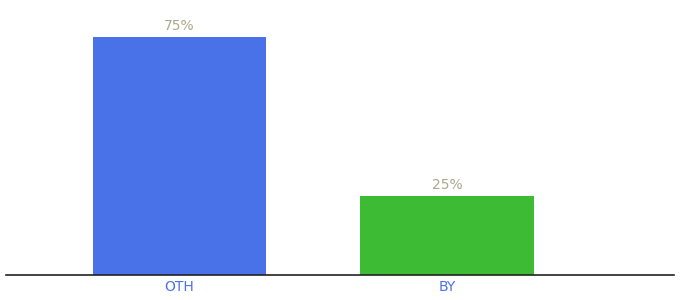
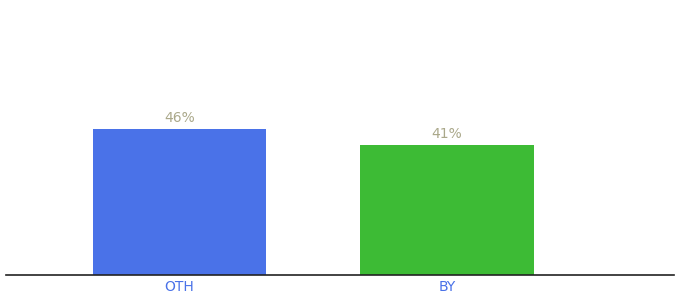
OTH: 75% -> 46%
BY: 25% -> 41%
